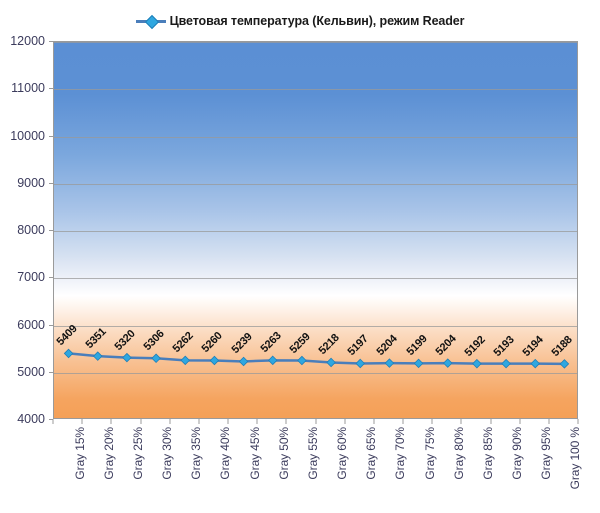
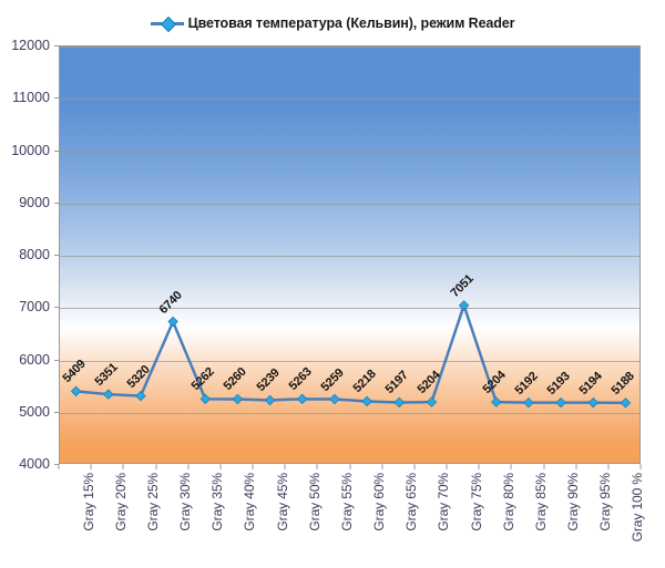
Gray 30%: 5306 -> 6740
Gray 75%: 5199 -> 7051
